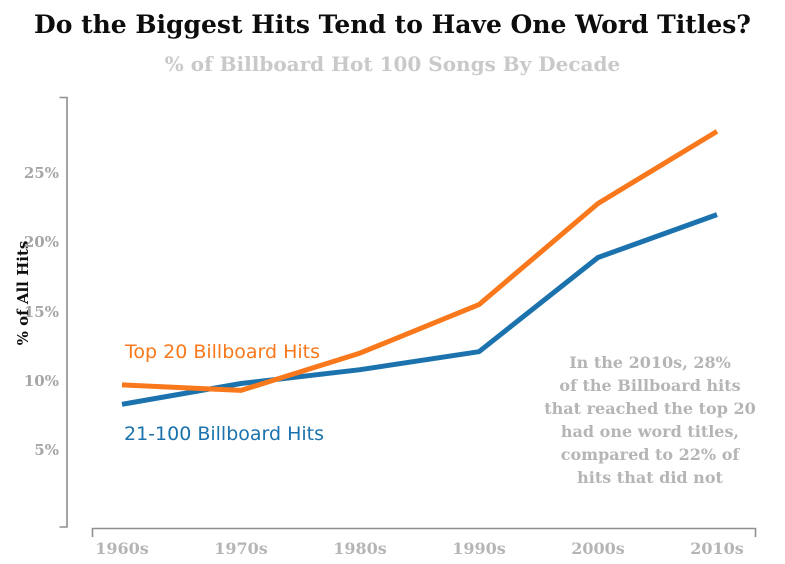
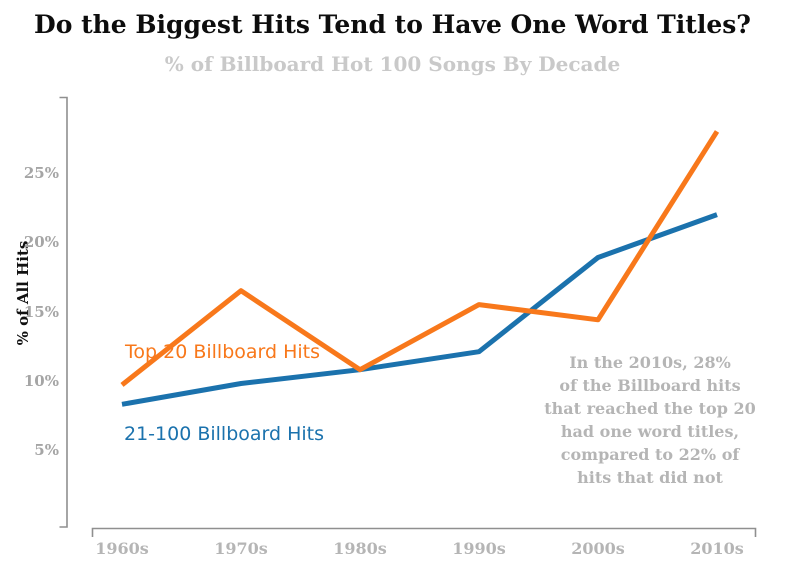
Top 20 Billboard Hits/1970s: 9.3% -> 16.5%
Top 20 Billboard Hits/1980s: 12.0% -> 10.8%
Top 20 Billboard Hits/2000s: 22.8% -> 14.4%
